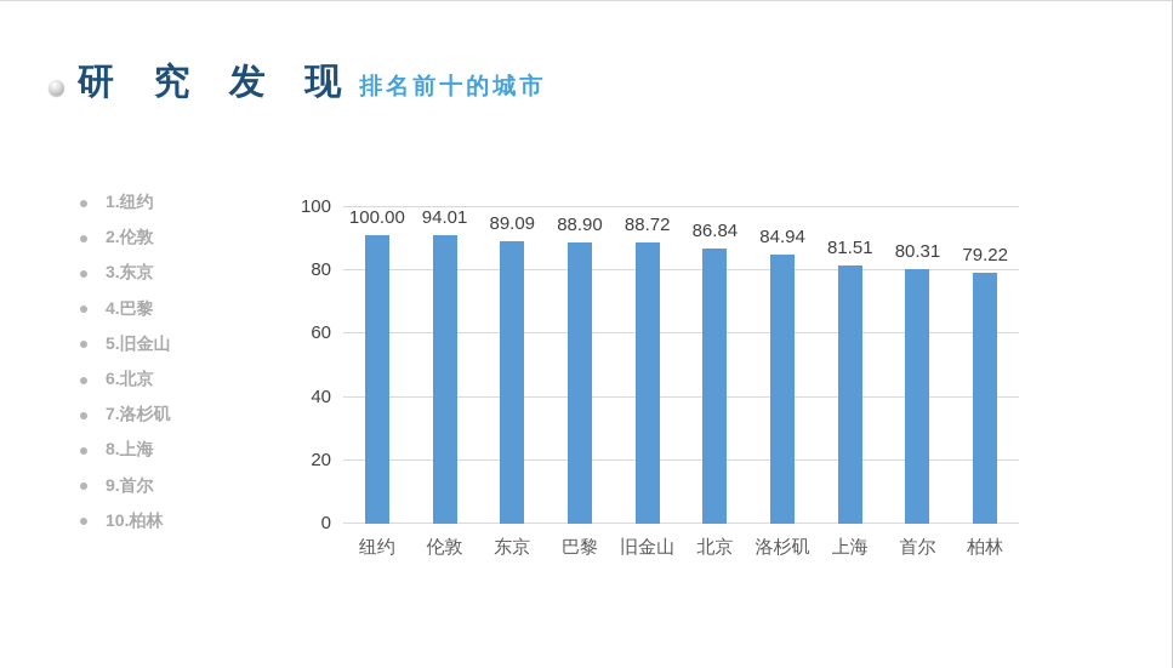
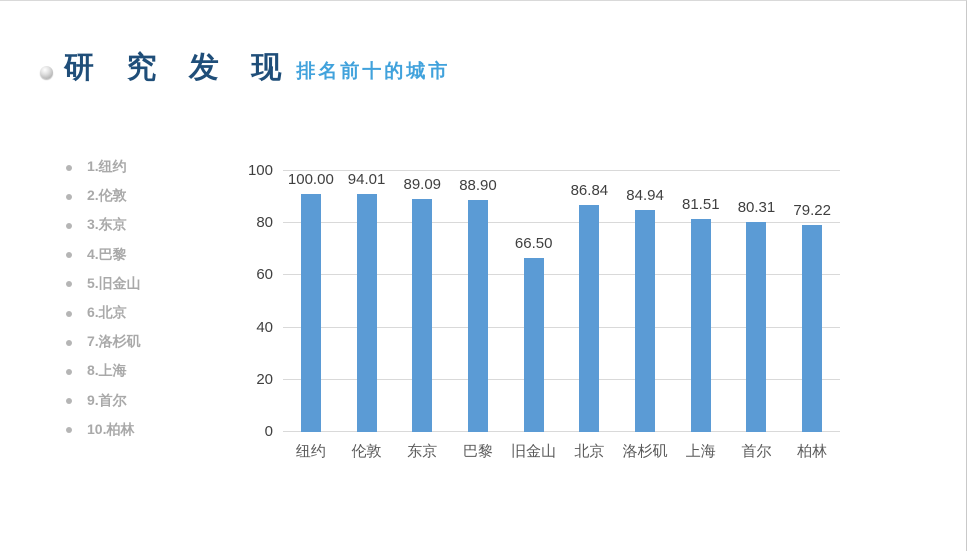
旧金山: 88.72 -> 66.50
